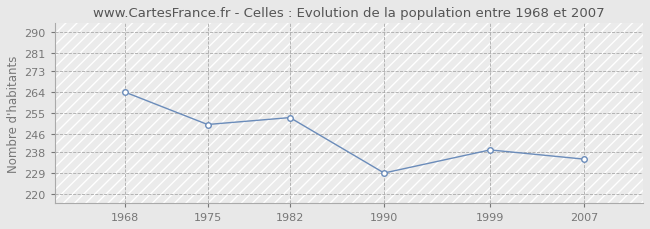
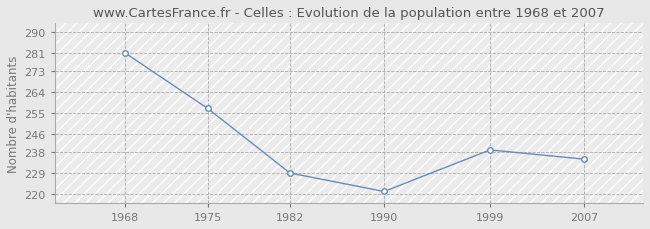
1968: 264 -> 281
1975: 250 -> 257
1982: 253 -> 229
1990: 229 -> 221
